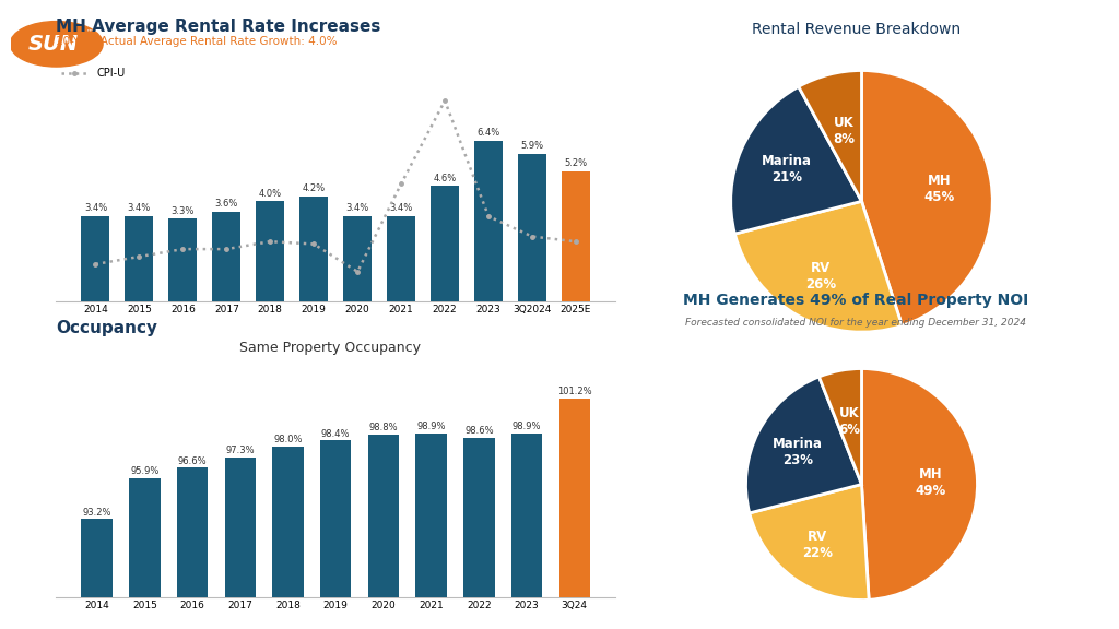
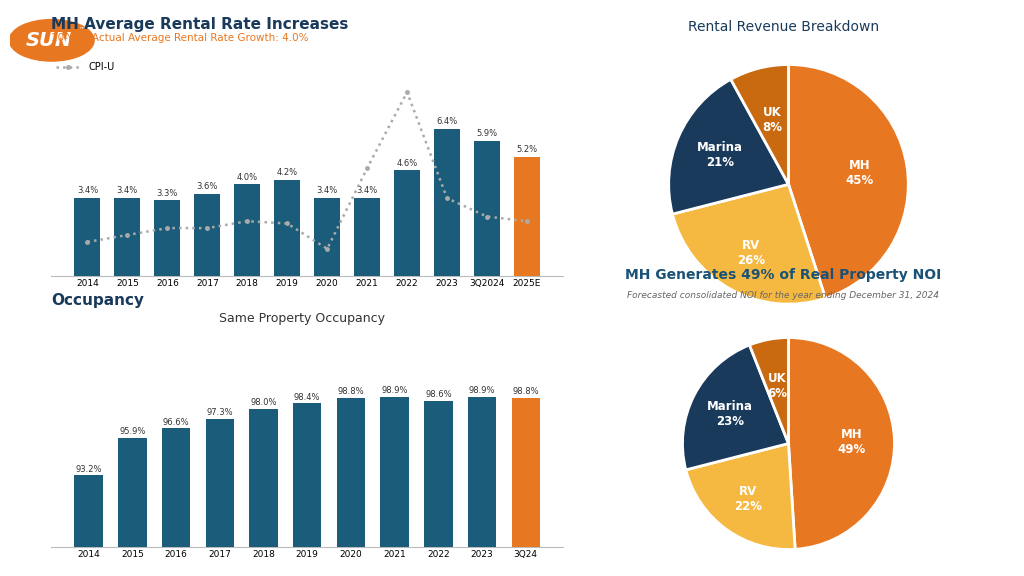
3Q24: 101.2% -> 98.8%
